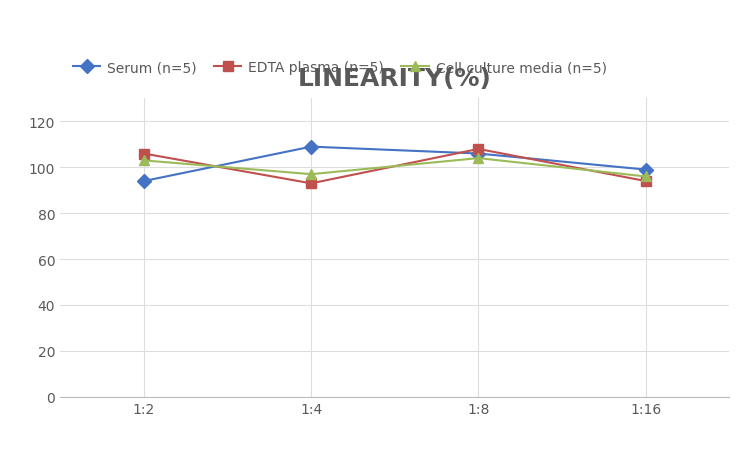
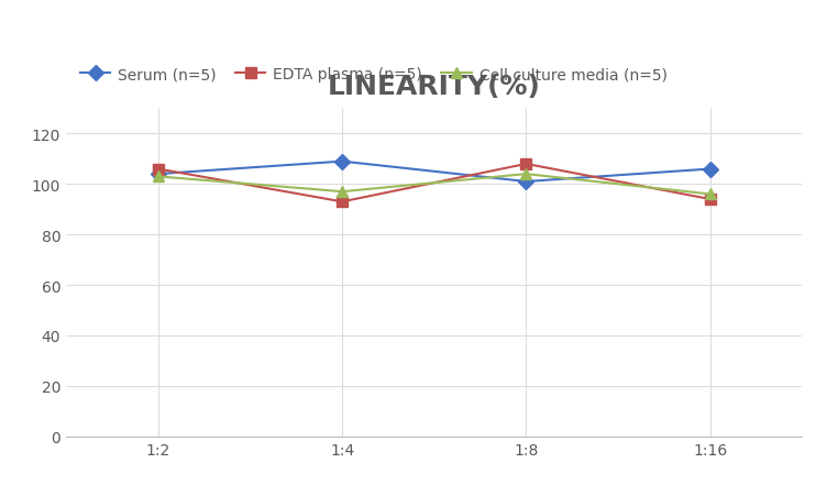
Serum (n=5)/1:2: 94 -> 104
Serum (n=5)/1:8: 106 -> 101
Serum (n=5)/1:16: 99 -> 106
